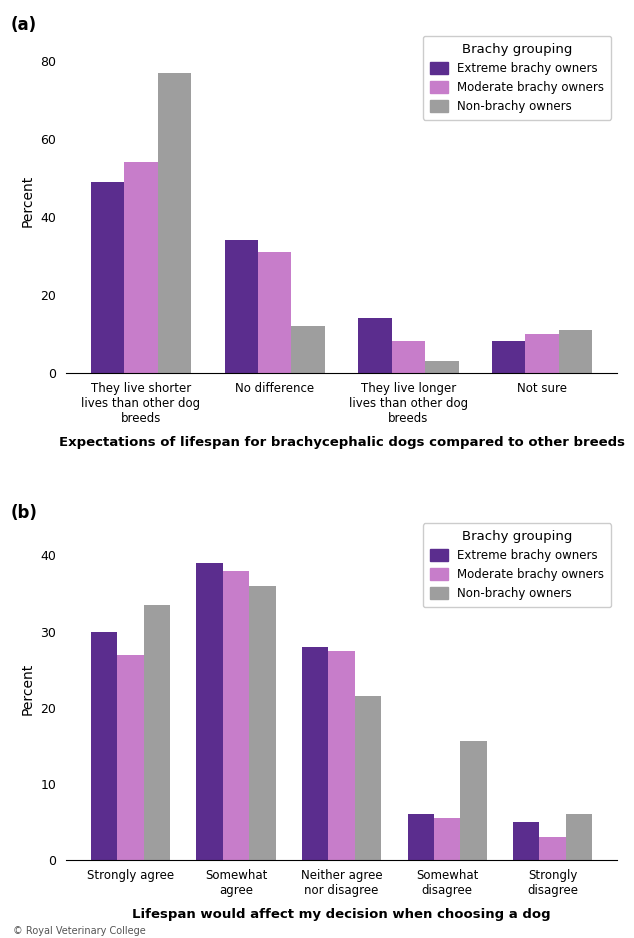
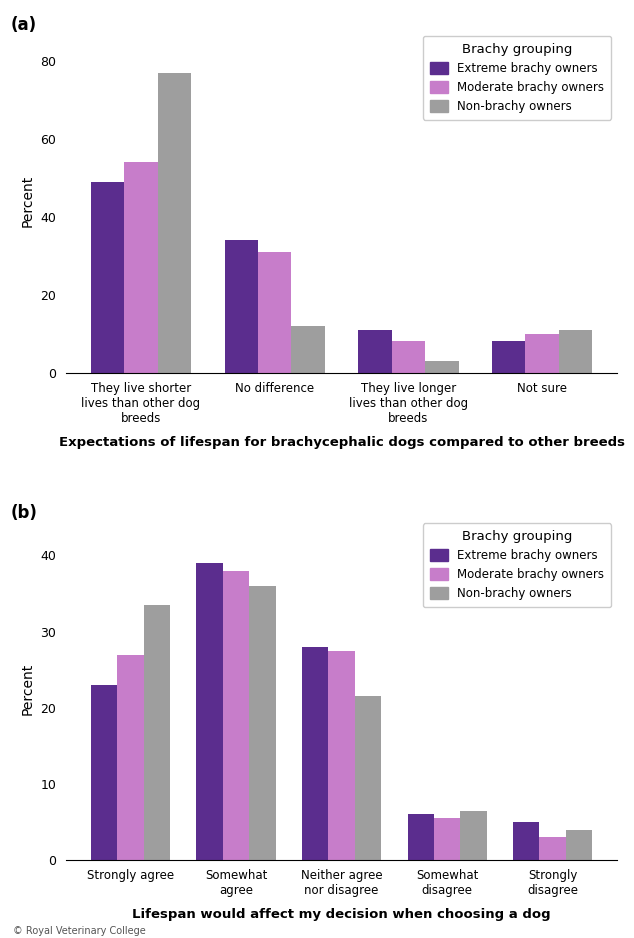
Extreme brachy owners/They live longer lives than other dog breeds: 14 -> 11
Extreme brachy owners/Strongly agree: 30 -> 23
Non-brachy owners/Somewhat disagree: 15.6 -> 6.5
Non-brachy owners/Strongly disagree: 6.0 -> 4.0
